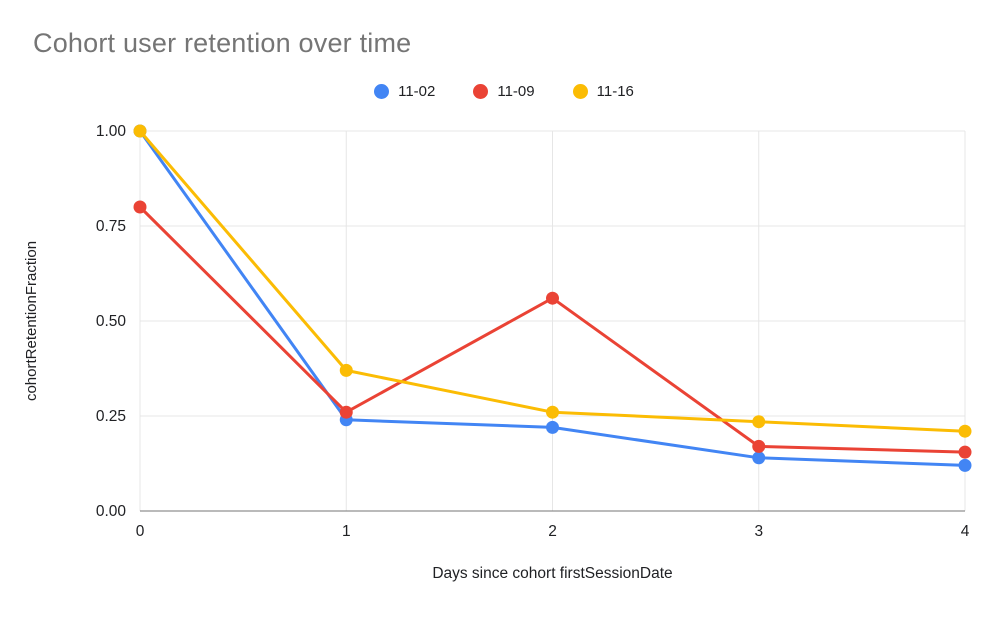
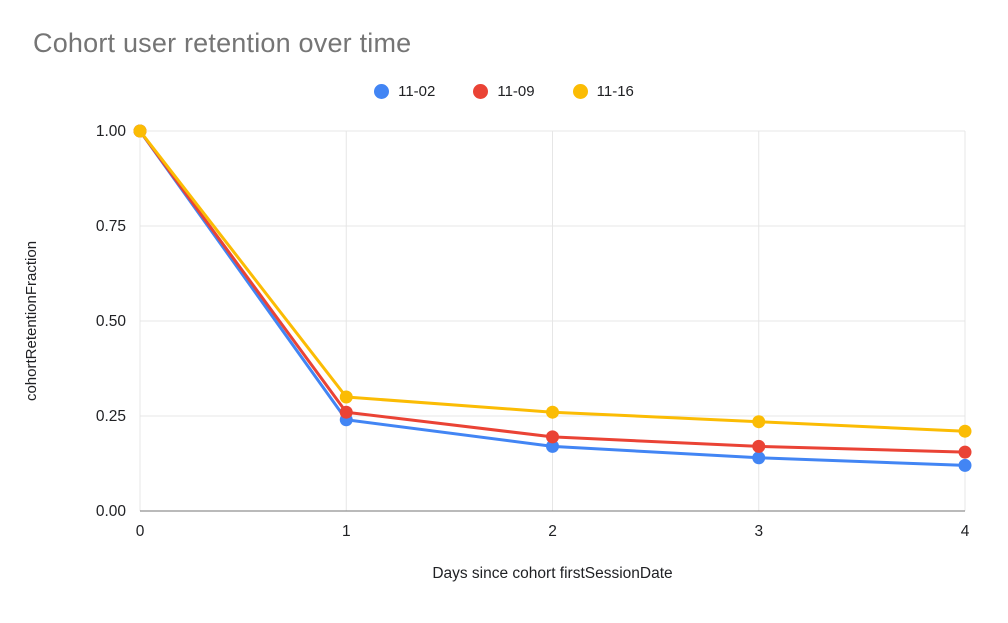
11-09/0: 0.80 -> 1.00
11-16/1: 0.37 -> 0.30
11-02/2: 0.22 -> 0.17
11-09/2: 0.56 -> 0.20
